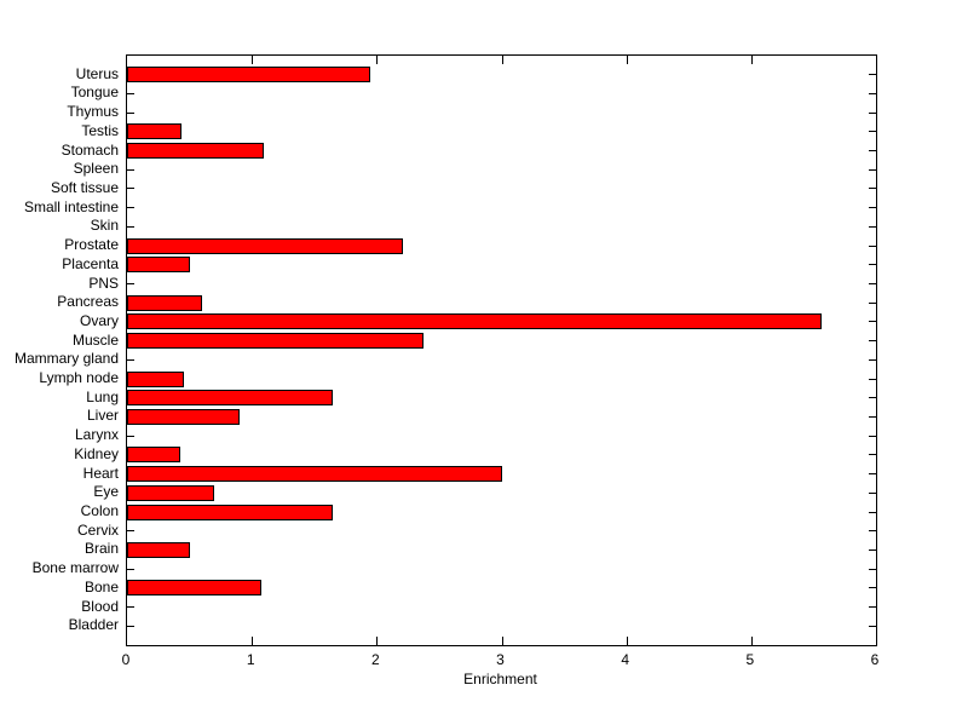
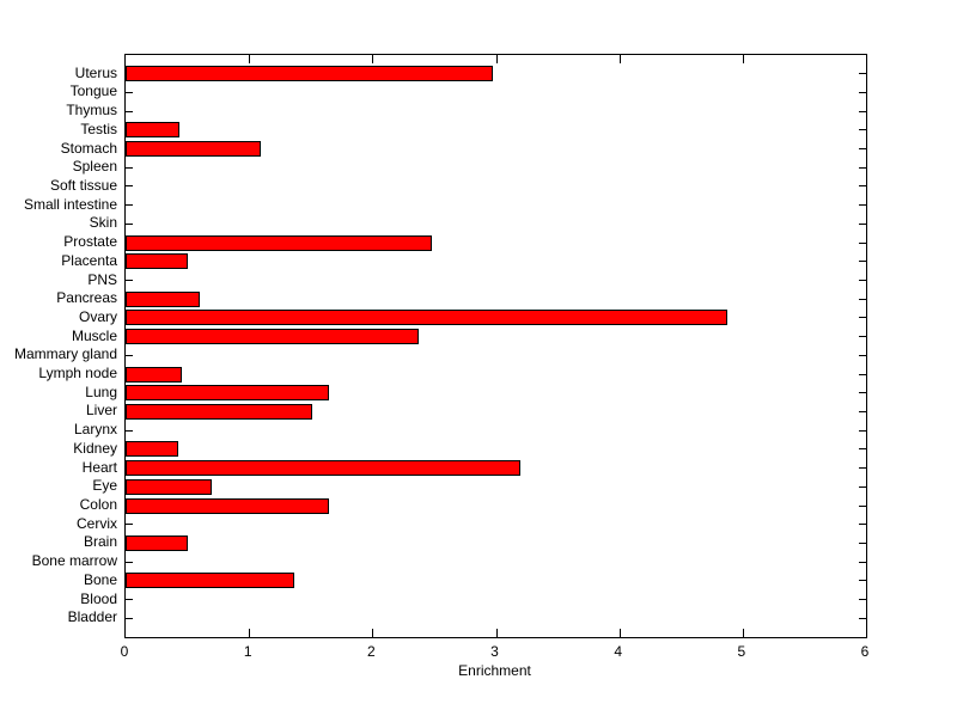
Uterus: 1.95 -> 2.98
Prostate: 2.21 -> 2.48
Ovary: 5.56 -> 4.88
Liver: 0.90 -> 1.51
Heart: 3.00 -> 3.20
Bone: 1.08 -> 1.37
